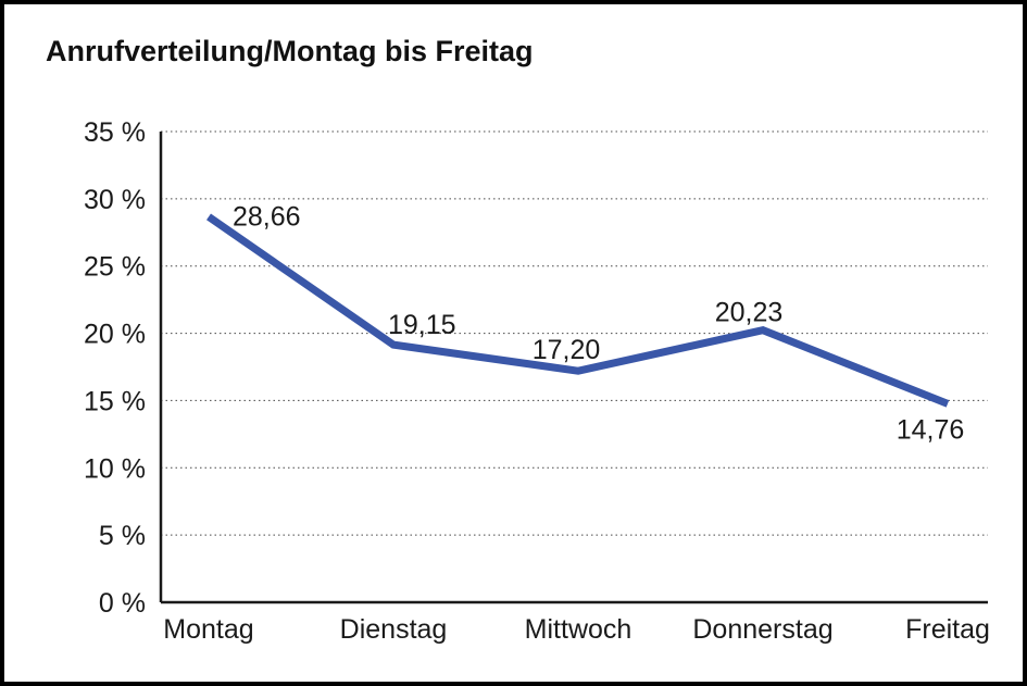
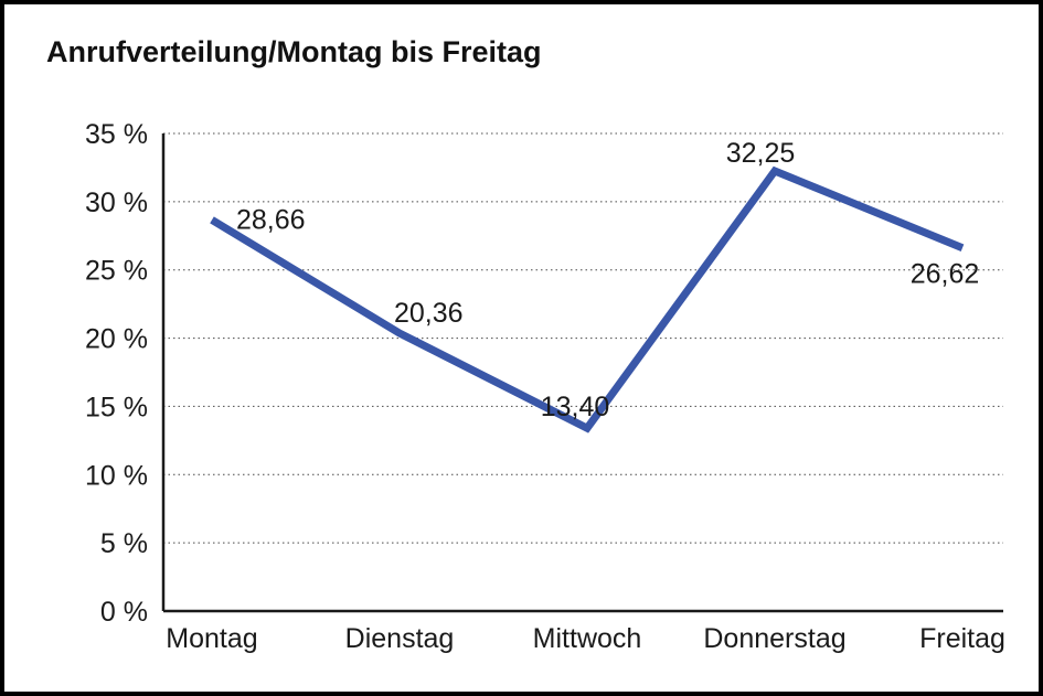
Dienstag: 19,15 -> 20,36
Mittwoch: 17,20 -> 13,40
Donnerstag: 20,23 -> 32,25
Freitag: 14,76 -> 26,62
